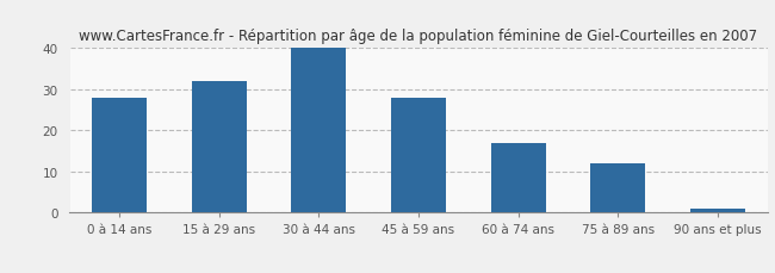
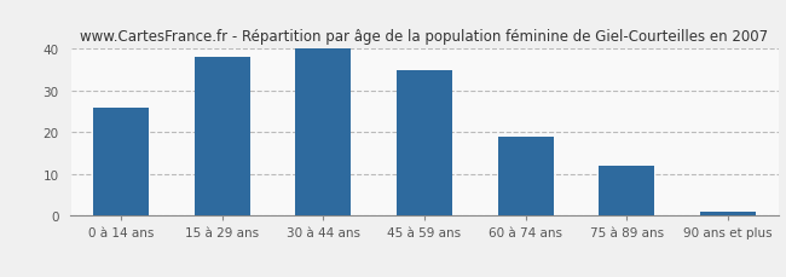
0 à 14 ans: 28 -> 26
15 à 29 ans: 32 -> 38
45 à 59 ans: 28 -> 35
60 à 74 ans: 17 -> 19
